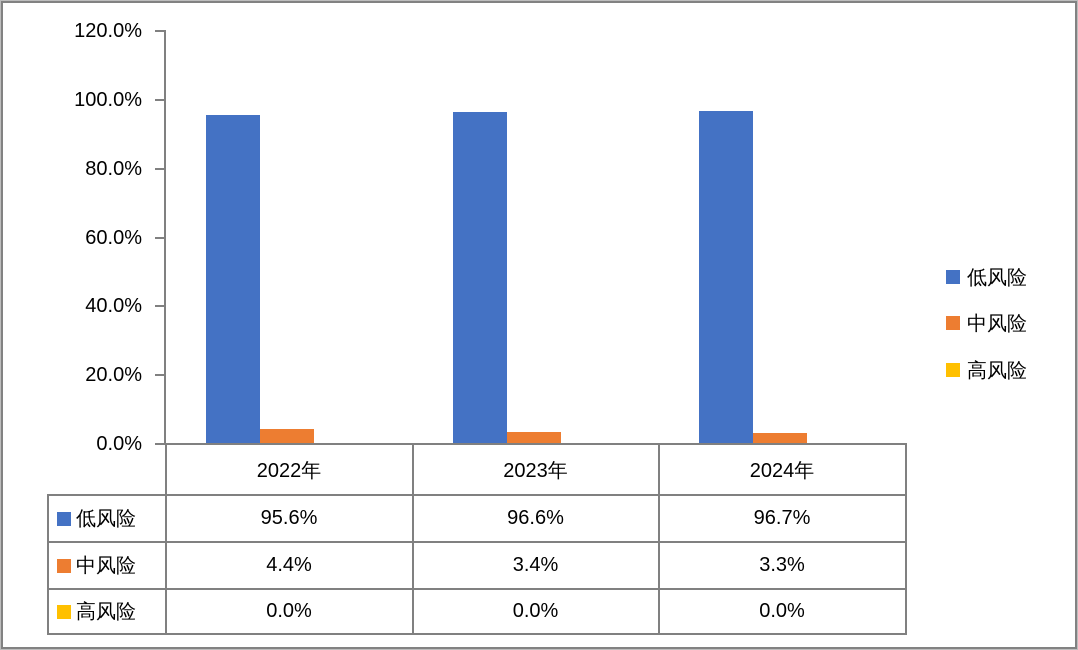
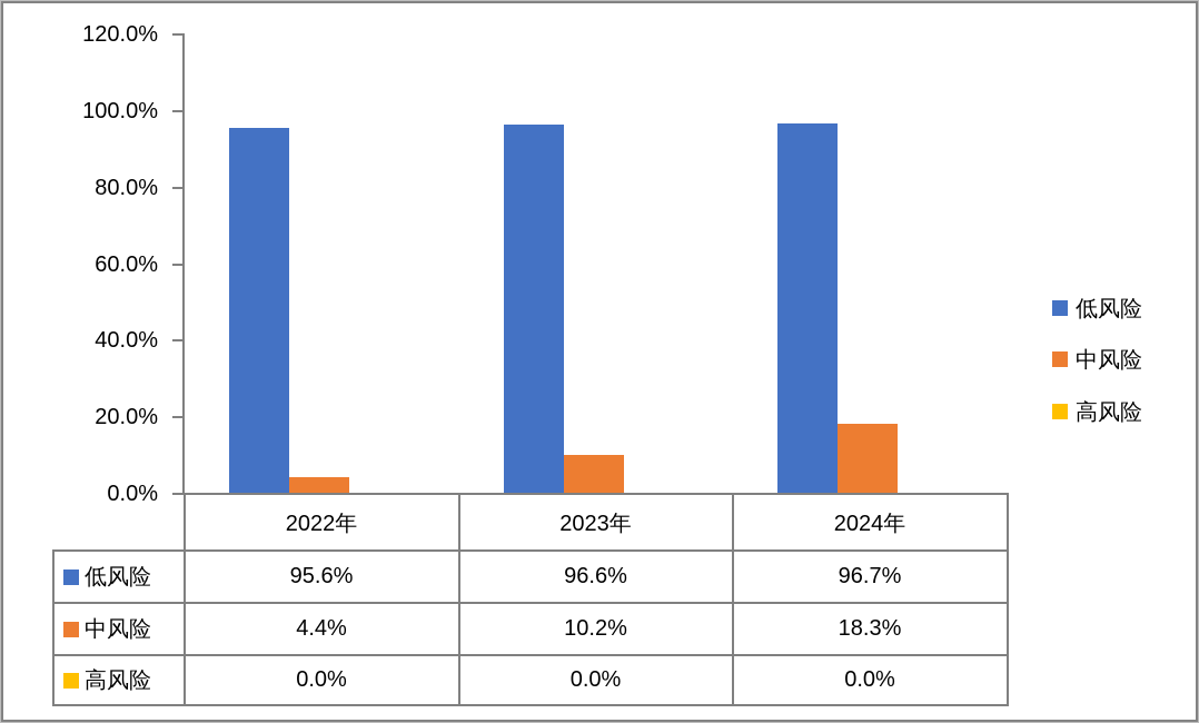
中风险/2023年: 3.4% -> 10.2%
中风险/2024年: 3.3% -> 18.3%
